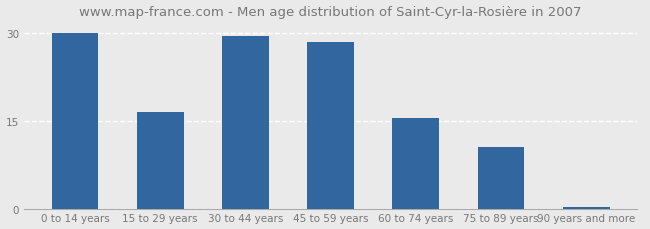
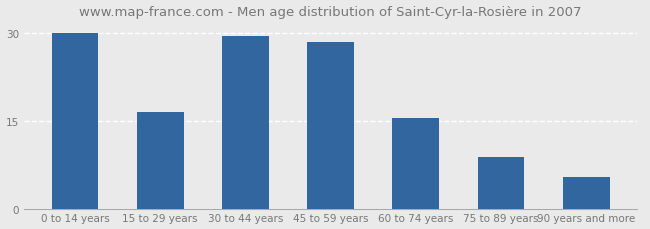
75 to 89 years: 10.5 -> 8.8
90 years and more: 0.3 -> 5.4
